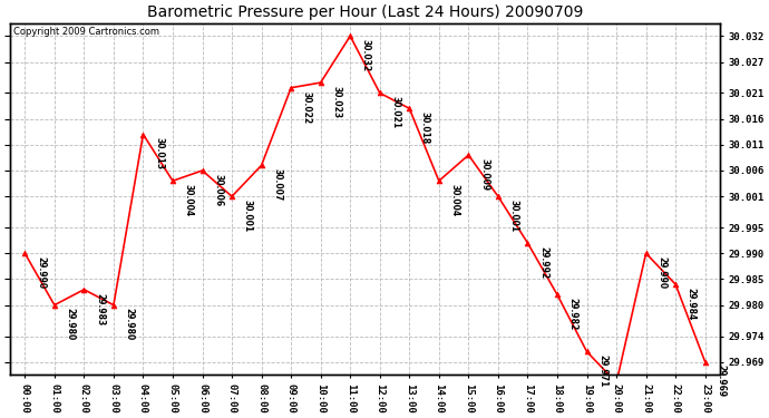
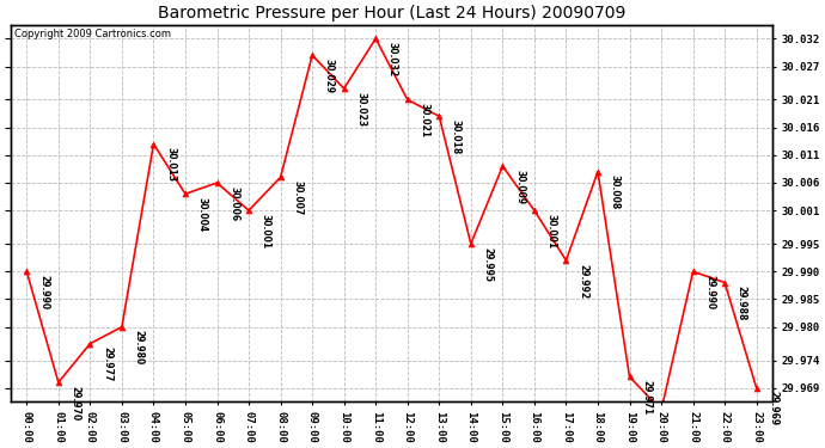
01:00: 29.980 -> 29.970
02:00: 29.983 -> 29.977
09:00: 30.022 -> 30.029
14:00: 30.004 -> 29.995
18:00: 29.982 -> 30.008
22:00: 29.984 -> 29.988
